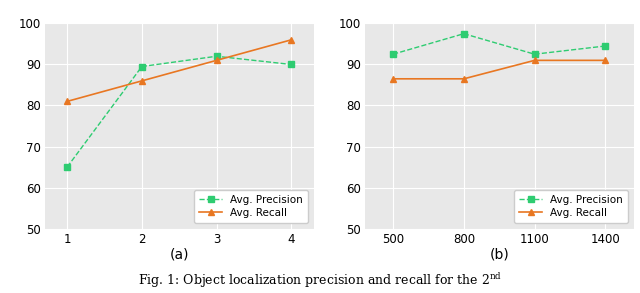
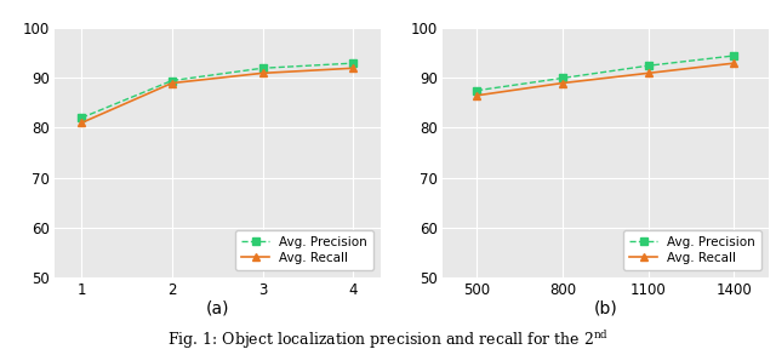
Avg. Precision/1: 65.0 -> 82.0
Avg. Recall/2: 86 -> 89
Avg. Precision/4: 90.0 -> 93.0
Avg. Recall/4: 96 -> 92
Avg. Precision/500: 92.5 -> 87.5
Avg. Precision/800: 97.5 -> 90.0
Avg. Recall/800: 86.5 -> 89.0
Avg. Recall/1400: 91.0 -> 93.0
